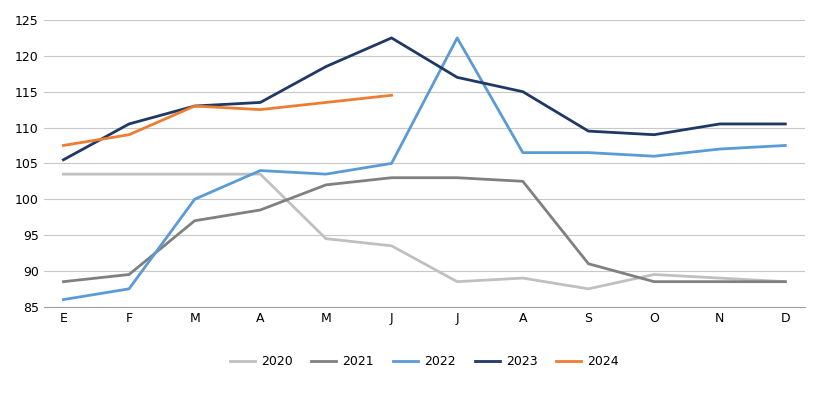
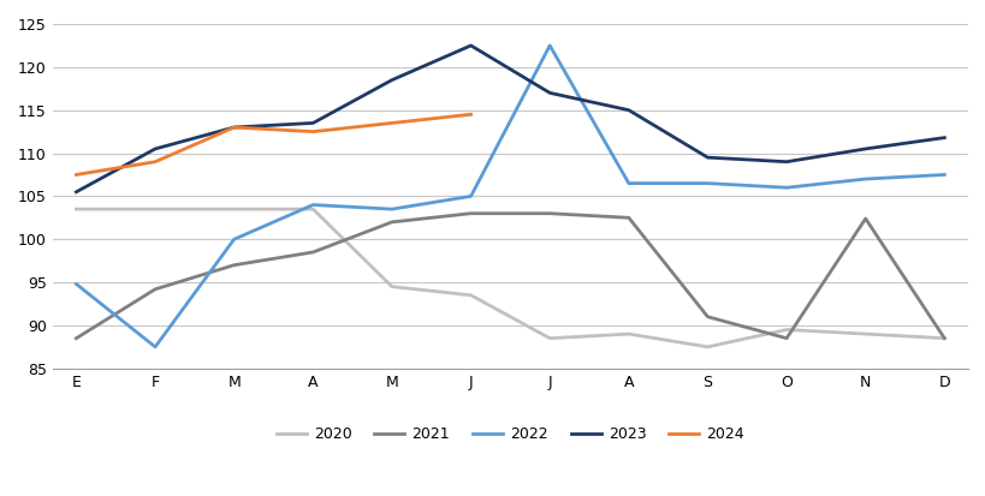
2022/E: 86.0 -> 94.8
2021/F: 89.5 -> 94.2
2021/N: 88.5 -> 102.4
2023/D: 110.5 -> 111.8
